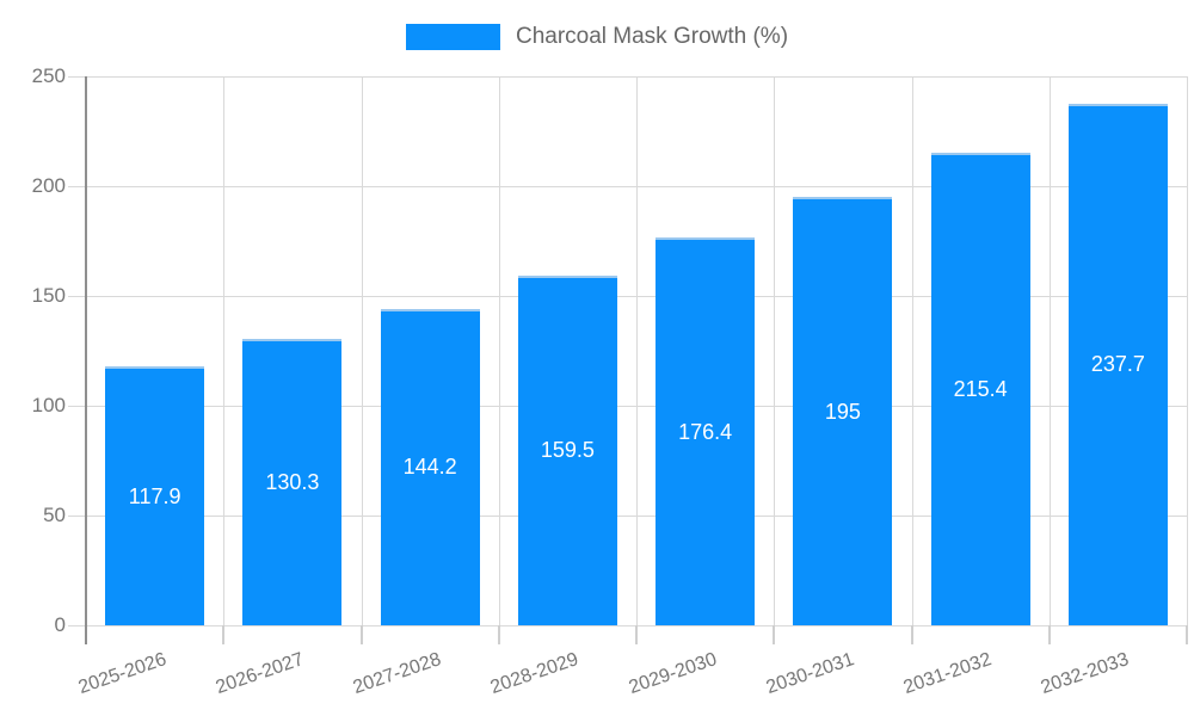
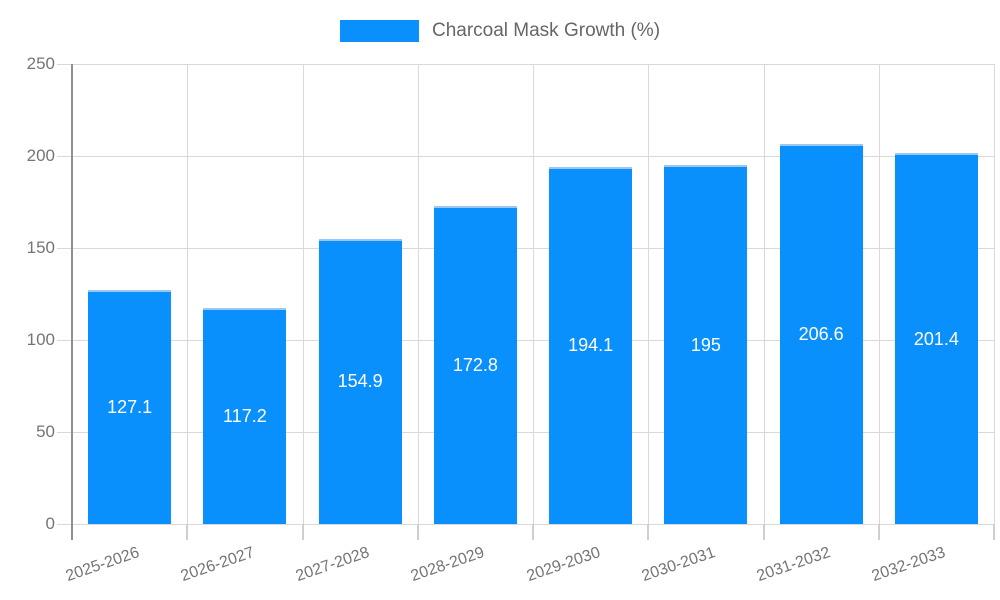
2025-2026: 117.9 -> 127.1
2026-2027: 130.3 -> 117.2
2027-2028: 144.2 -> 154.9
2028-2029: 159.5 -> 172.8
2029-2030: 176.4 -> 194.1
2031-2032: 215.4 -> 206.6
2032-2033: 237.7 -> 201.4
